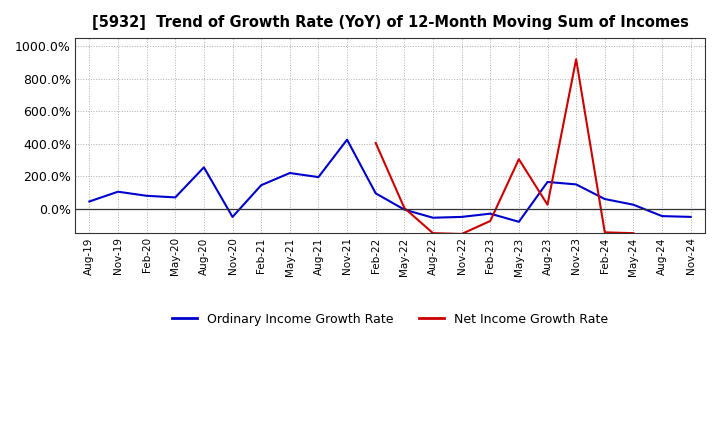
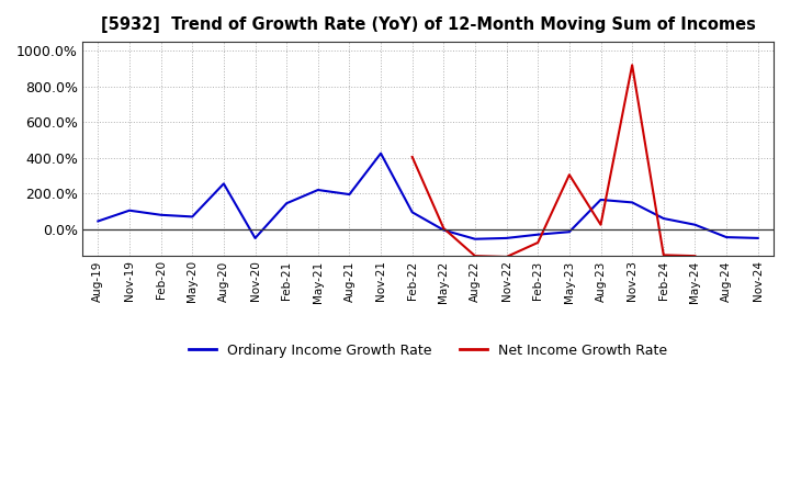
Ordinary Income Growth Rate/May-23: -80% -> -10%
